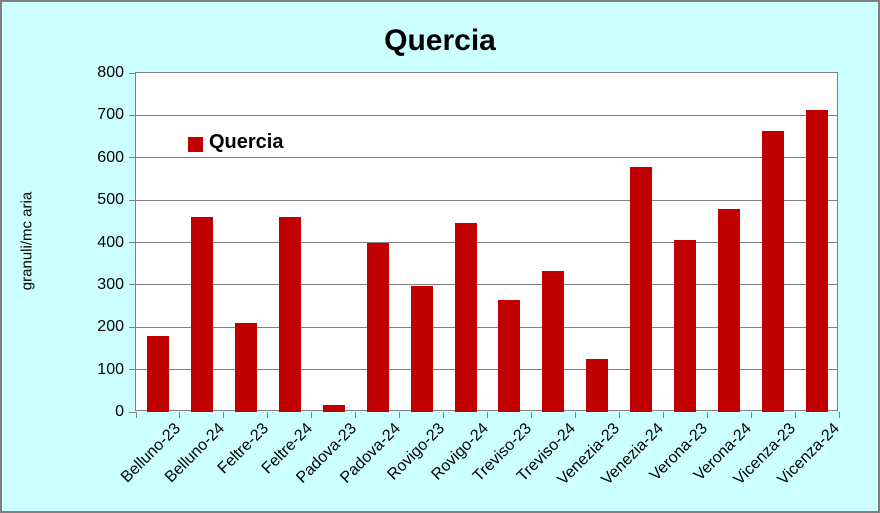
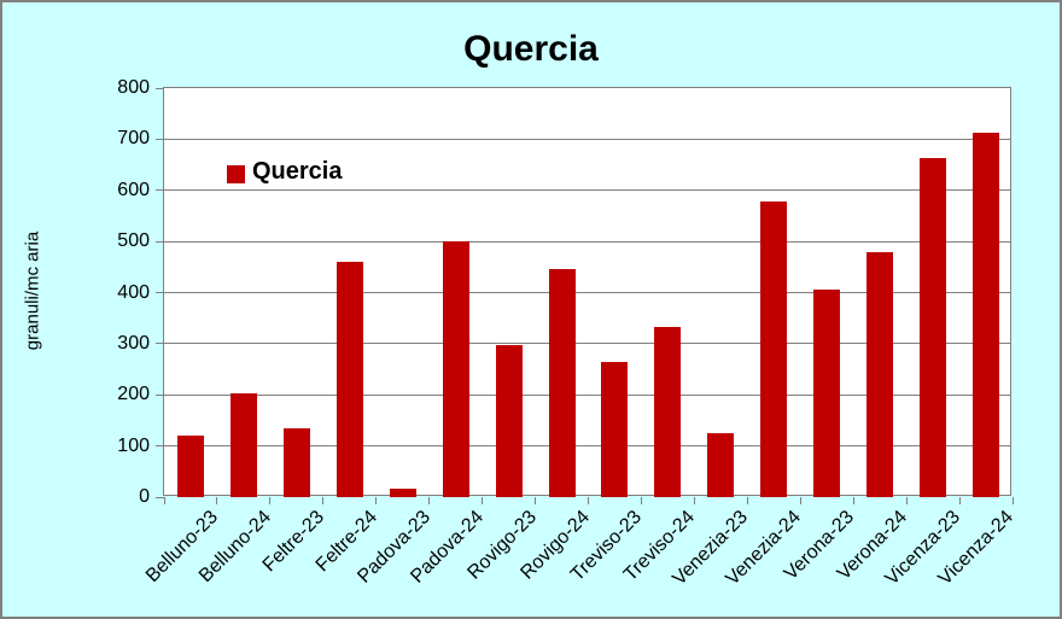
Belluno-23: 180 -> 120
Belluno-24: 460 -> 200
Feltre-23: 210 -> 130
Padova-24: 400 -> 500
